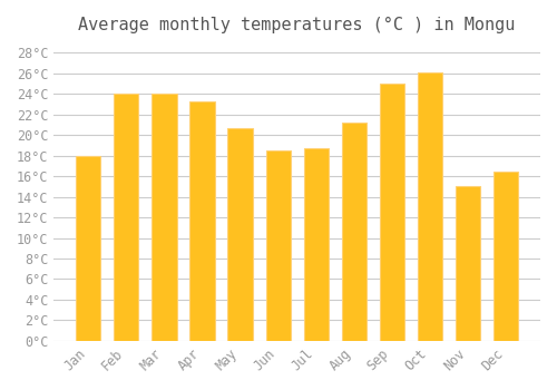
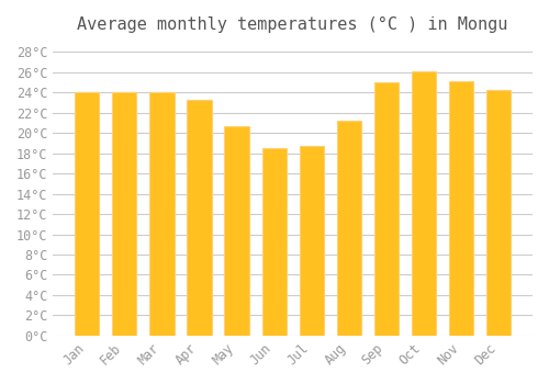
Jan: 18.0°C -> 24.0°C
Nov: 15.0°C -> 25.1°C
Dec: 16.4°C -> 24.2°C
